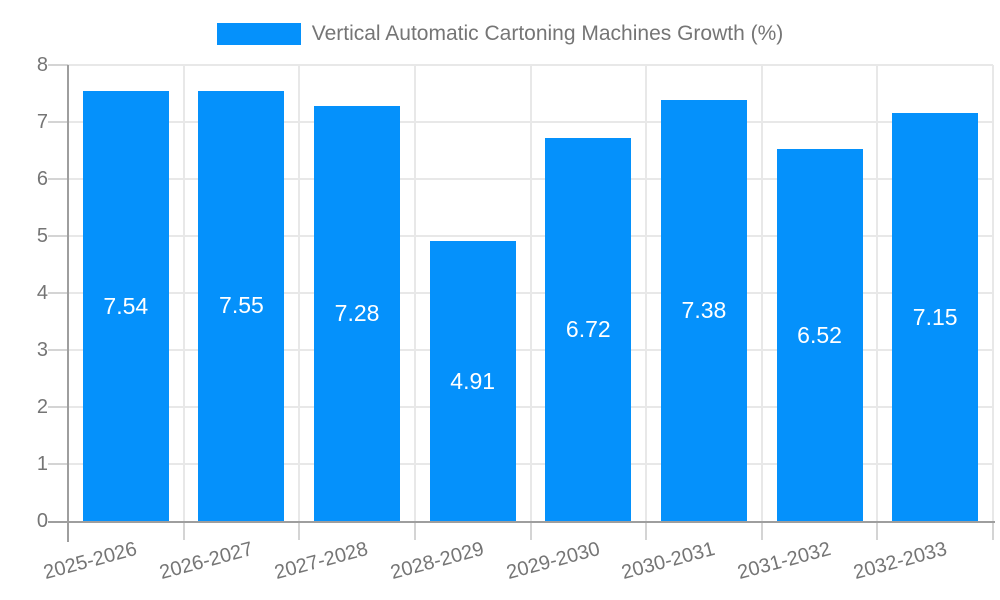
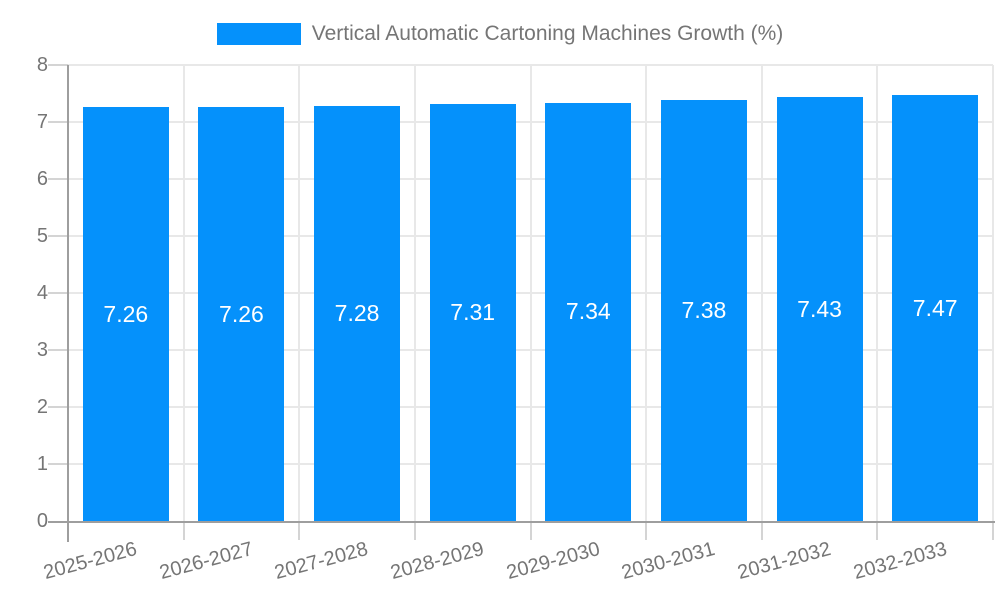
2025-2026: 7.54 -> 7.26
2026-2027: 7.55 -> 7.26
2028-2029: 4.91 -> 7.31
2029-2030: 6.72 -> 7.34
2031-2032: 6.52 -> 7.43
2032-2033: 7.15 -> 7.47
